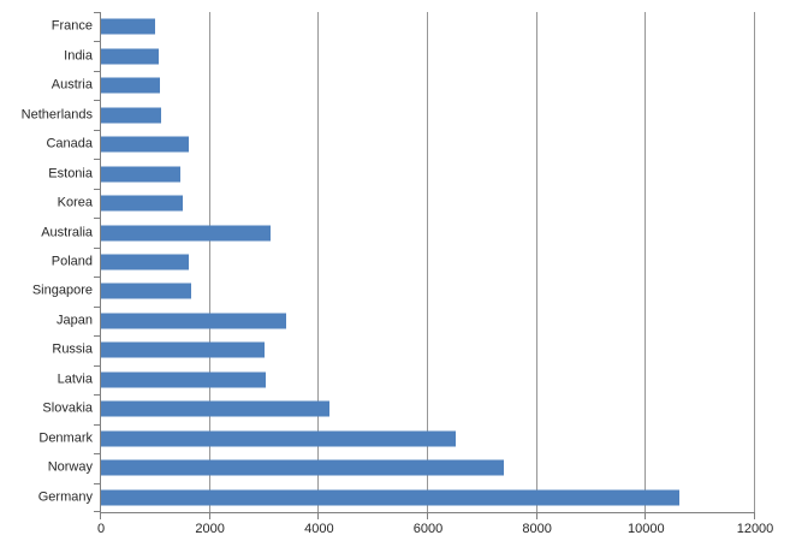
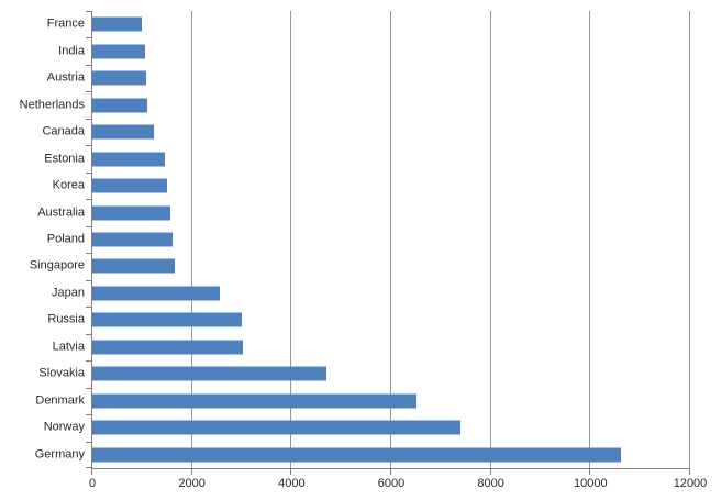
Canada: 1600 -> 1200
Australia: 3100 -> 1600
Japan: 3400 -> 2600
Slovakia: 4200 -> 4700
